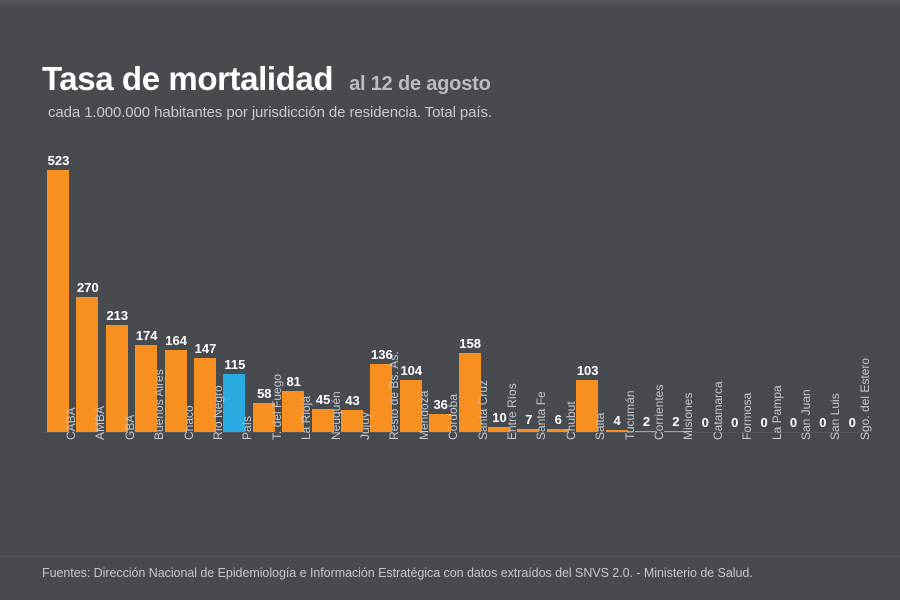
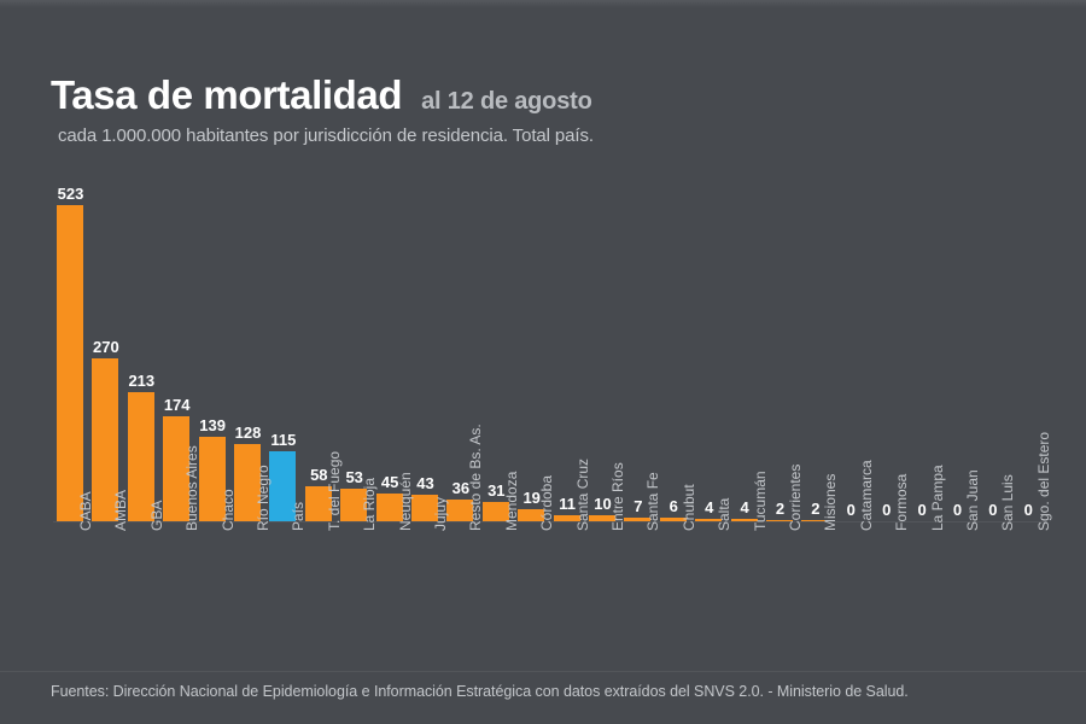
Chaco: 164 -> 139
Río Negro: 147 -> 128
La Rioja: 81 -> 53
Resto de Bs. As.: 136 -> 36
Mendoza: 104 -> 31
Córdoba: 36 -> 19
Santa Cruz: 158 -> 11
Salta: 103 -> 4
